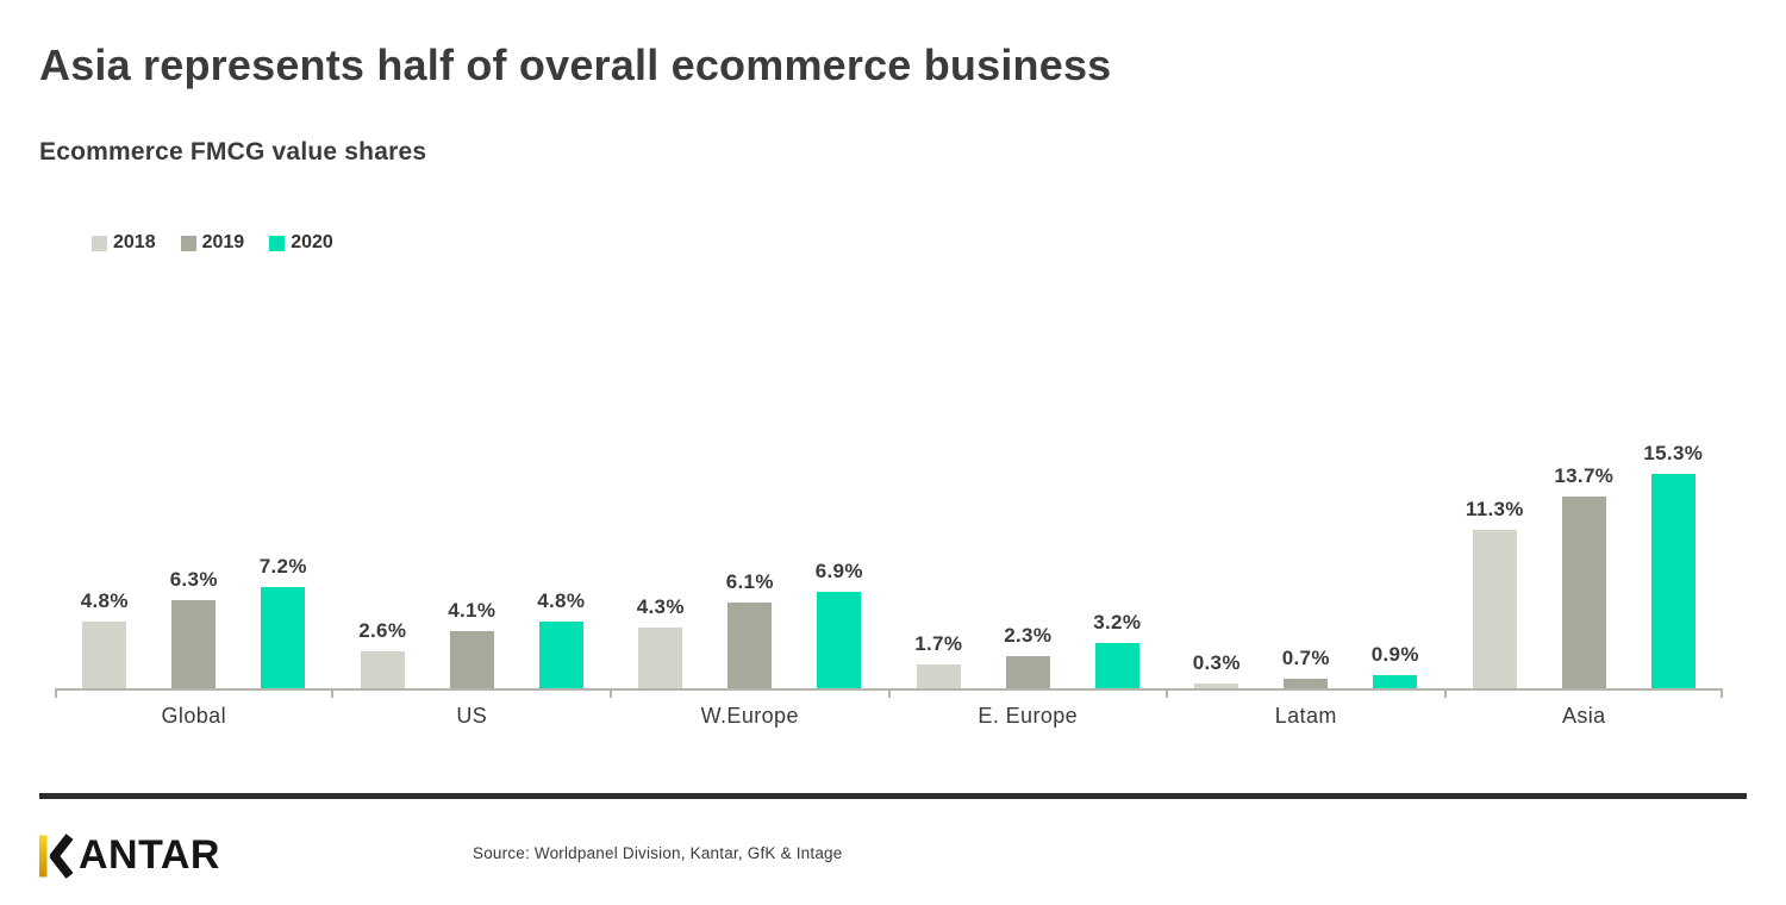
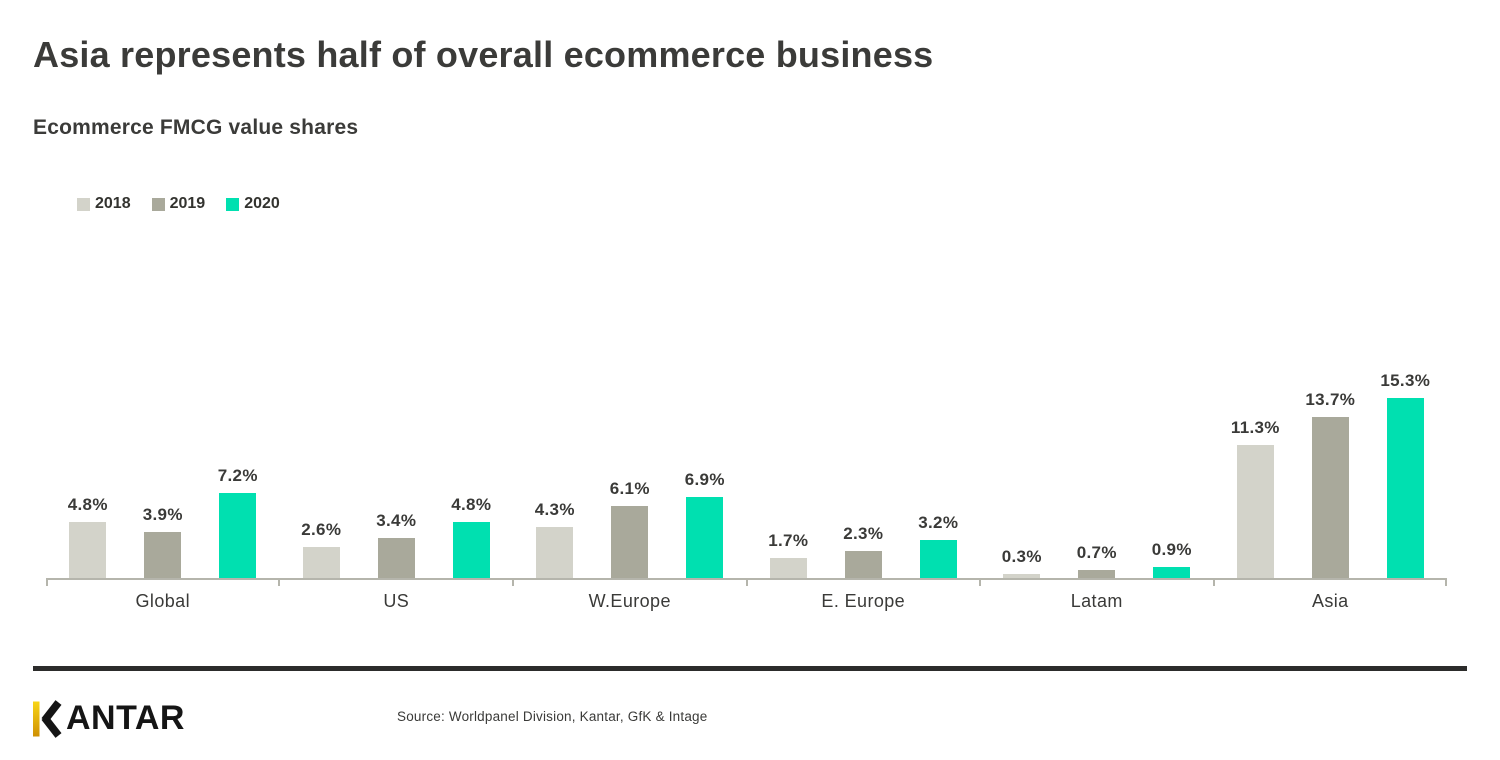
2019/Global: 6.3% -> 3.9%
2019/US: 4.1% -> 3.4%
